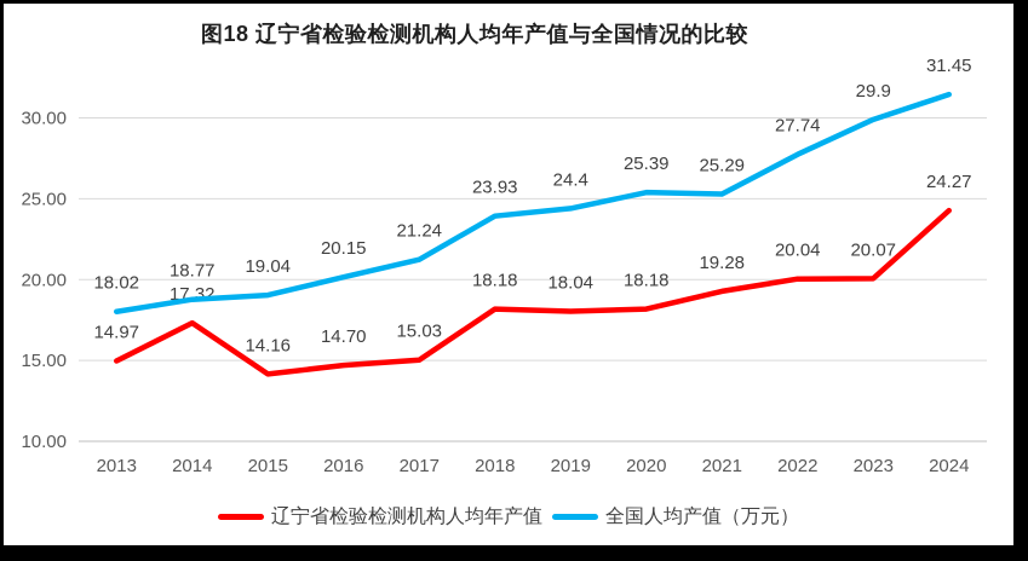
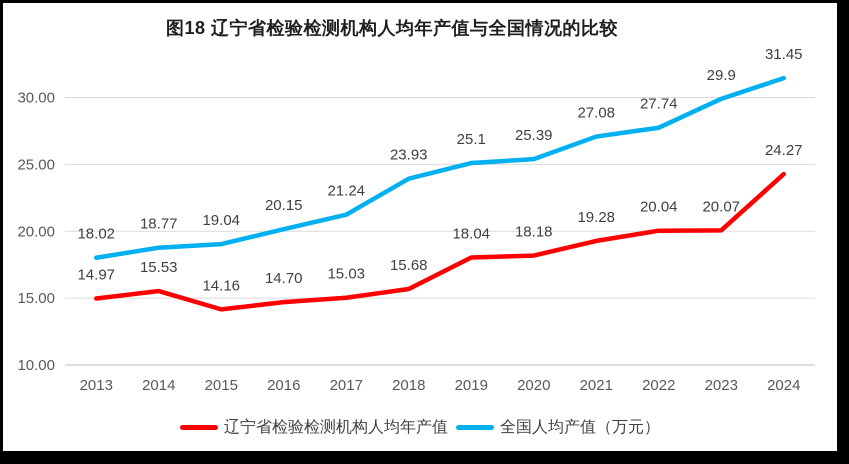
辽宁省检验检测机构人均年产值/2014: 17.32 -> 15.53
辽宁省检验检测机构人均年产值/2018: 18.18 -> 15.68
全国人均产值（万元）/2019: 24.4 -> 25.1
全国人均产值（万元）/2021: 25.29 -> 27.08
